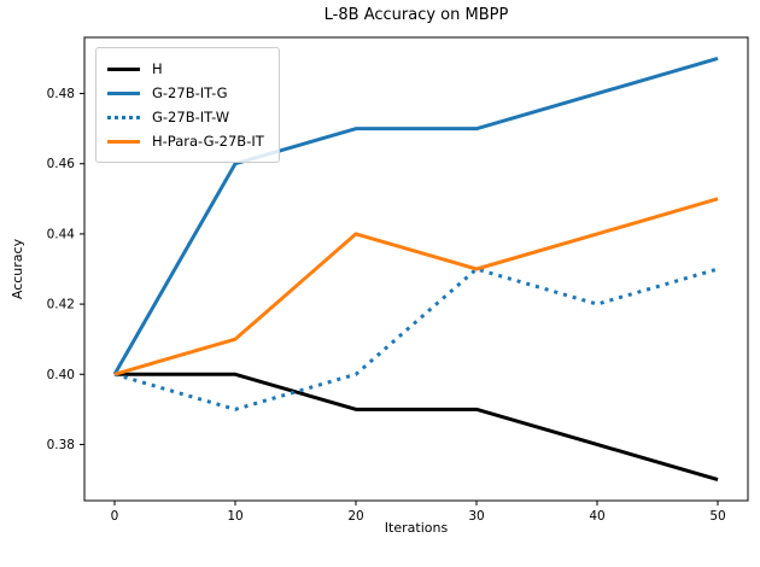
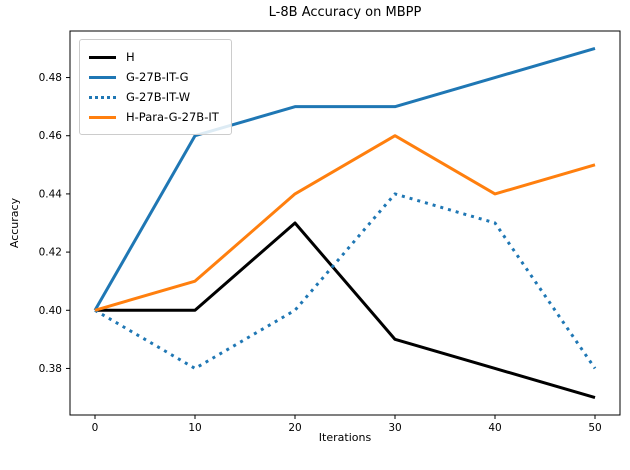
G-27B-IT-W/10: 0.39 -> 0.38
H/20: 0.39 -> 0.43
G-27B-IT-W/30: 0.43 -> 0.44
H-Para-G-27B-IT/30: 0.43 -> 0.46
G-27B-IT-W/40: 0.42 -> 0.43
G-27B-IT-W/50: 0.43 -> 0.38
